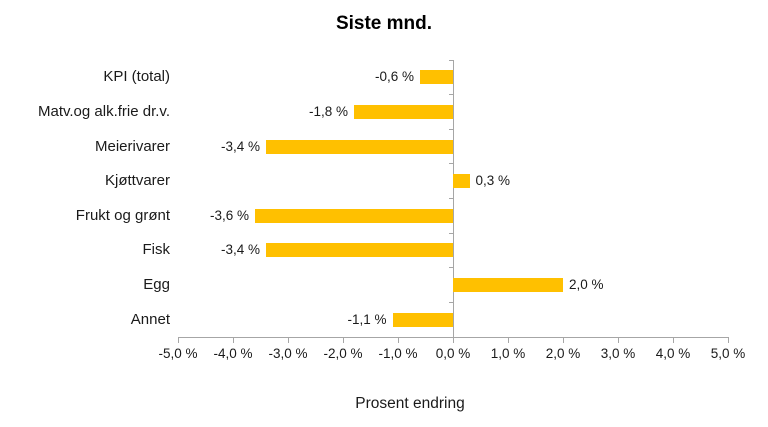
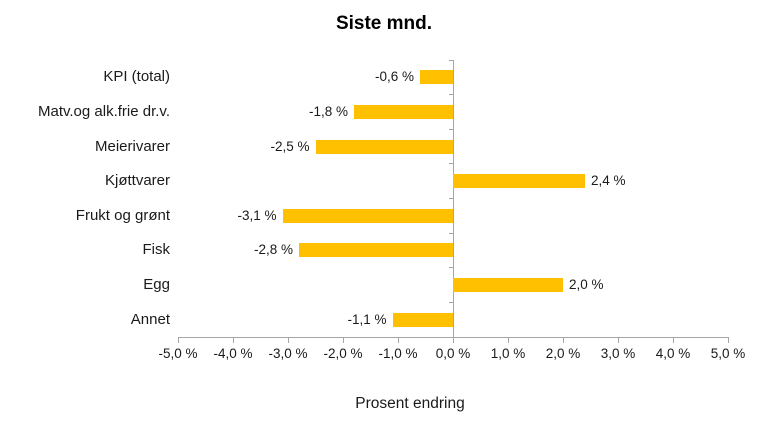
Meierivarer: -3,4 -> -2,5
Kjøttvarer: 0,3 -> 2,4
Frukt og grønt: -3,6 -> -3,1
Fisk: -3,4 -> -2,8
